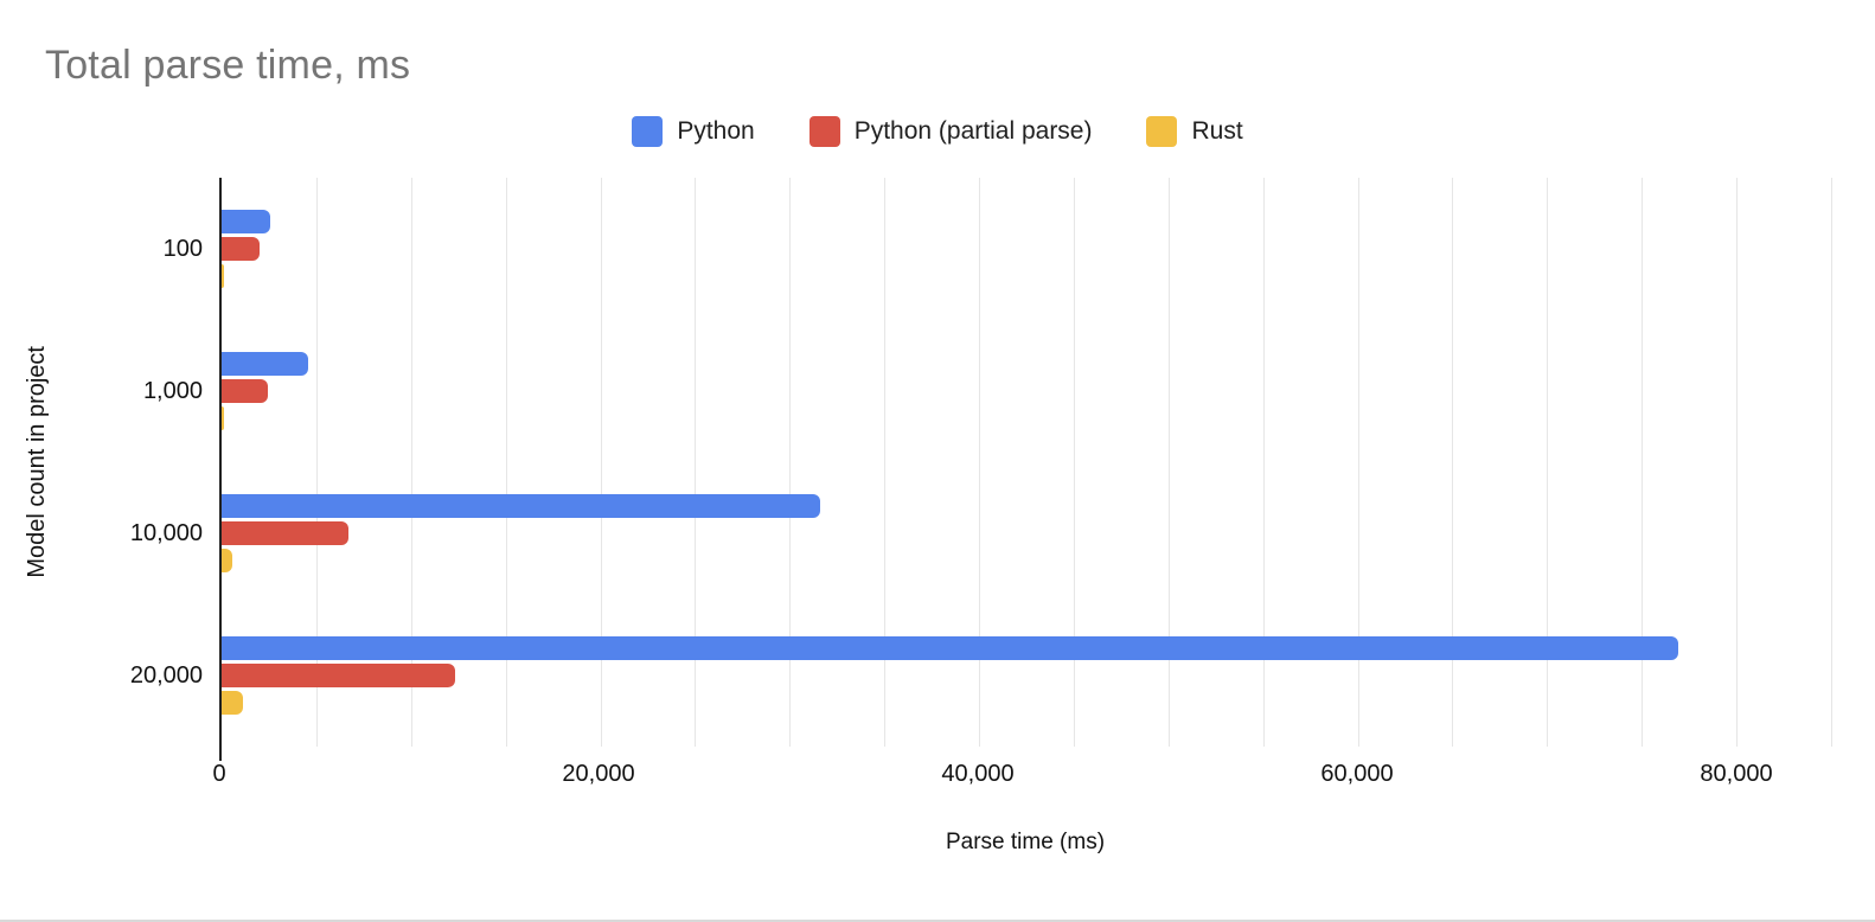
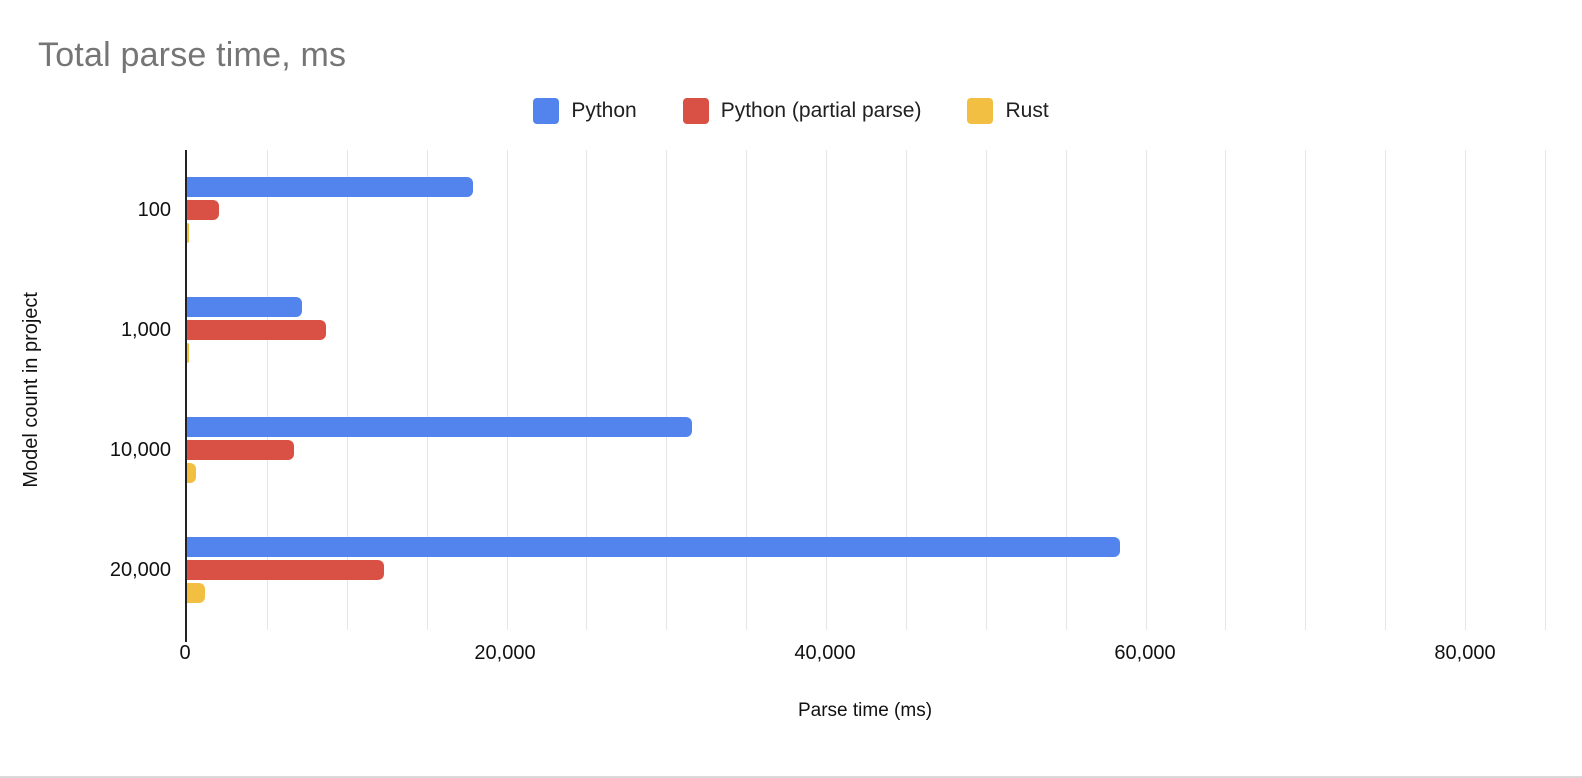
Python/100: 2600 -> 17900
Python/1,000: 4600 -> 7200
Python (partial parse)/1,000: 2400 -> 8700
Python/20,000: 76900 -> 58400
